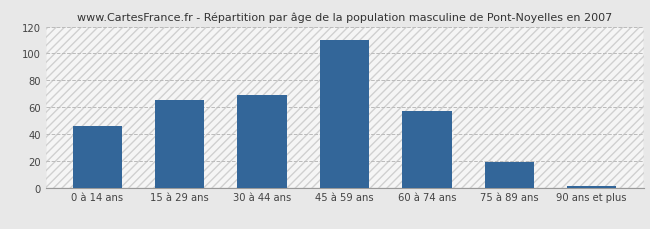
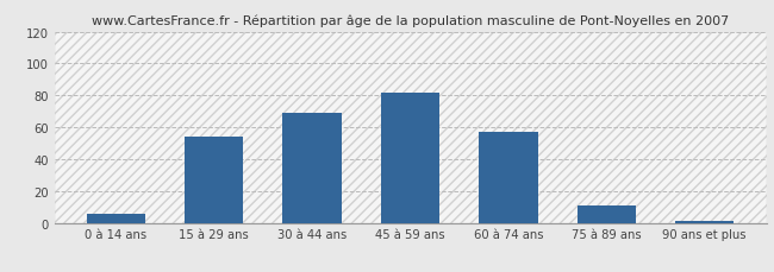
0 à 14 ans: 46 -> 6
15 à 29 ans: 65 -> 54
45 à 59 ans: 110 -> 82
75 à 89 ans: 19 -> 11
